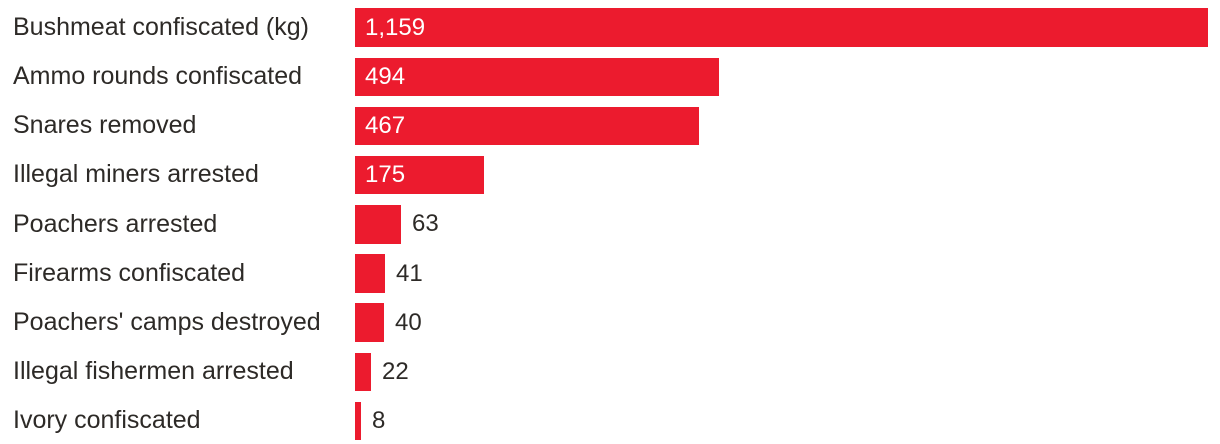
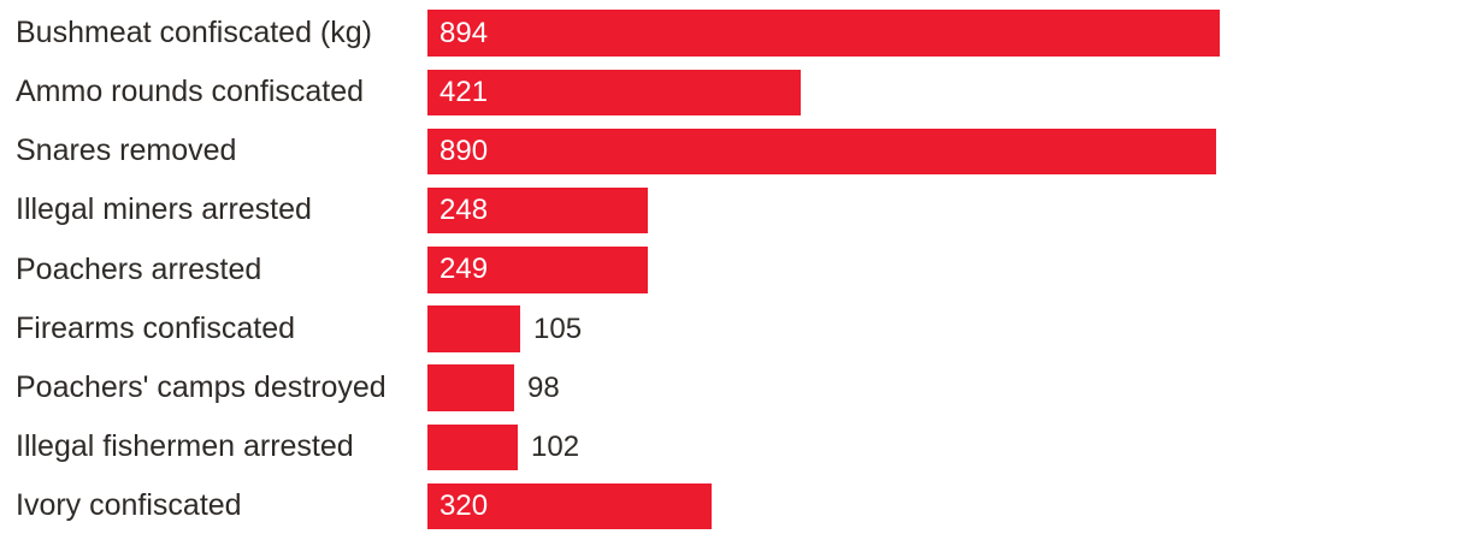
Bushmeat confiscated (kg): 1,159 -> 894
Ammo rounds confiscated: 494 -> 421
Snares removed: 467 -> 890
Illegal miners arrested: 175 -> 248
Poachers arrested: 63 -> 249
Firearms confiscated: 41 -> 105
Poachers' camps destroyed: 40 -> 98
Illegal fishermen arrested: 22 -> 102
Ivory confiscated: 8 -> 320
